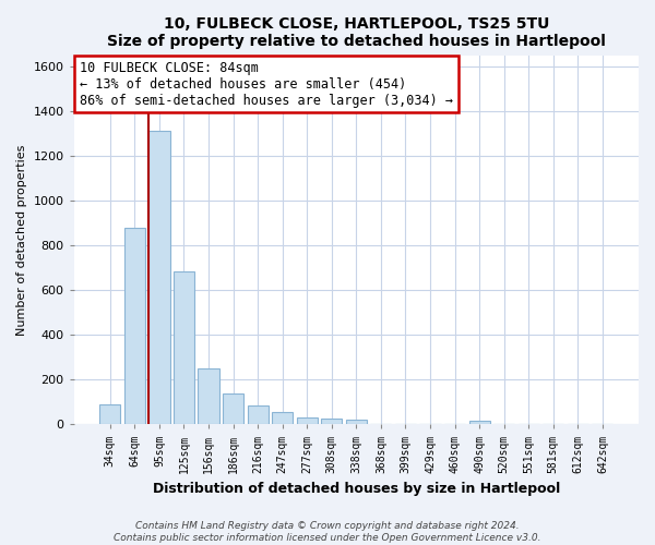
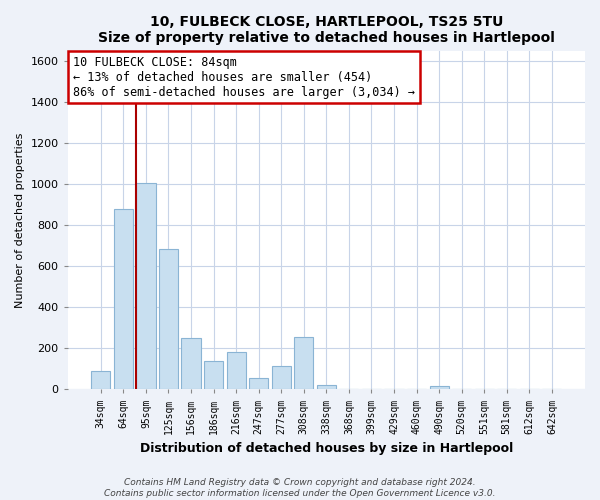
95sqm: 1310 -> 1005
216sqm: 85 -> 180
277sqm: 30 -> 115
308sqm: 25 -> 255
